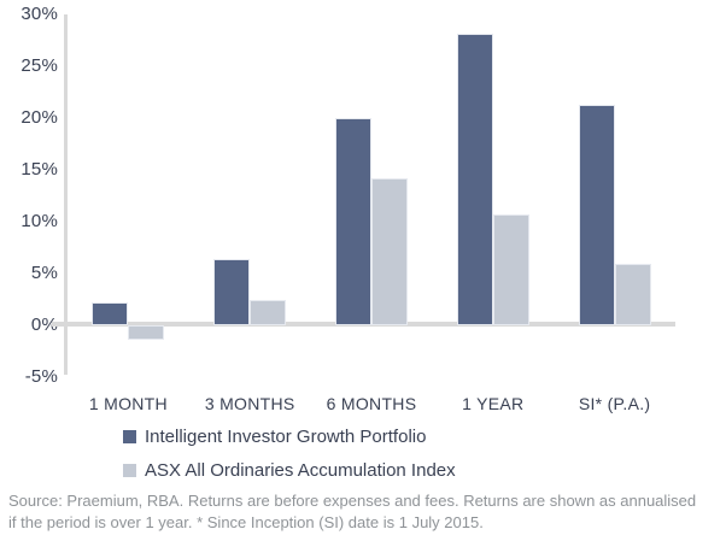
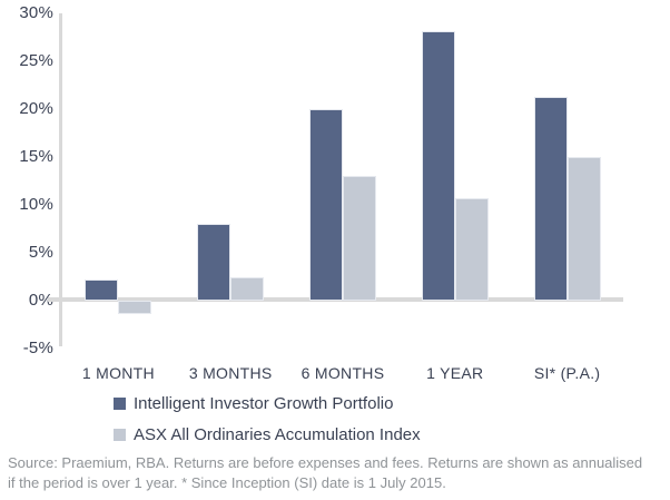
Intelligent Investor Growth Portfolio/3 MONTHS: 6% -> 8%
ASX All Ordinaries Accumulation Index/6 MONTHS: 14% -> 13%
ASX All Ordinaries Accumulation Index/SI* (P.A.): 6% -> 15%
